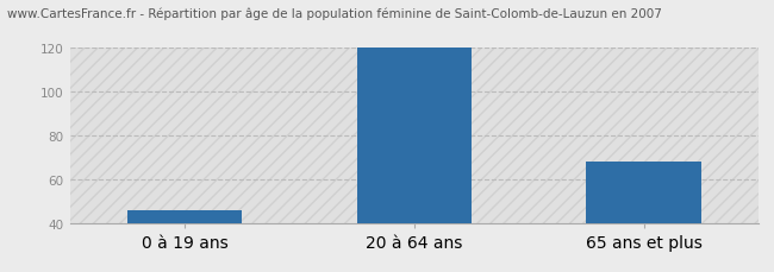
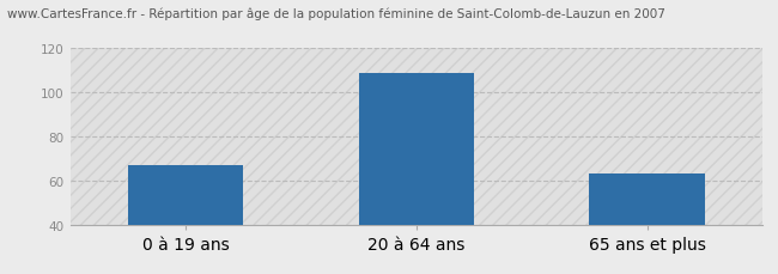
0 à 19 ans: 46 -> 67
20 à 64 ans: 120 -> 109
65 ans et plus: 68 -> 63
